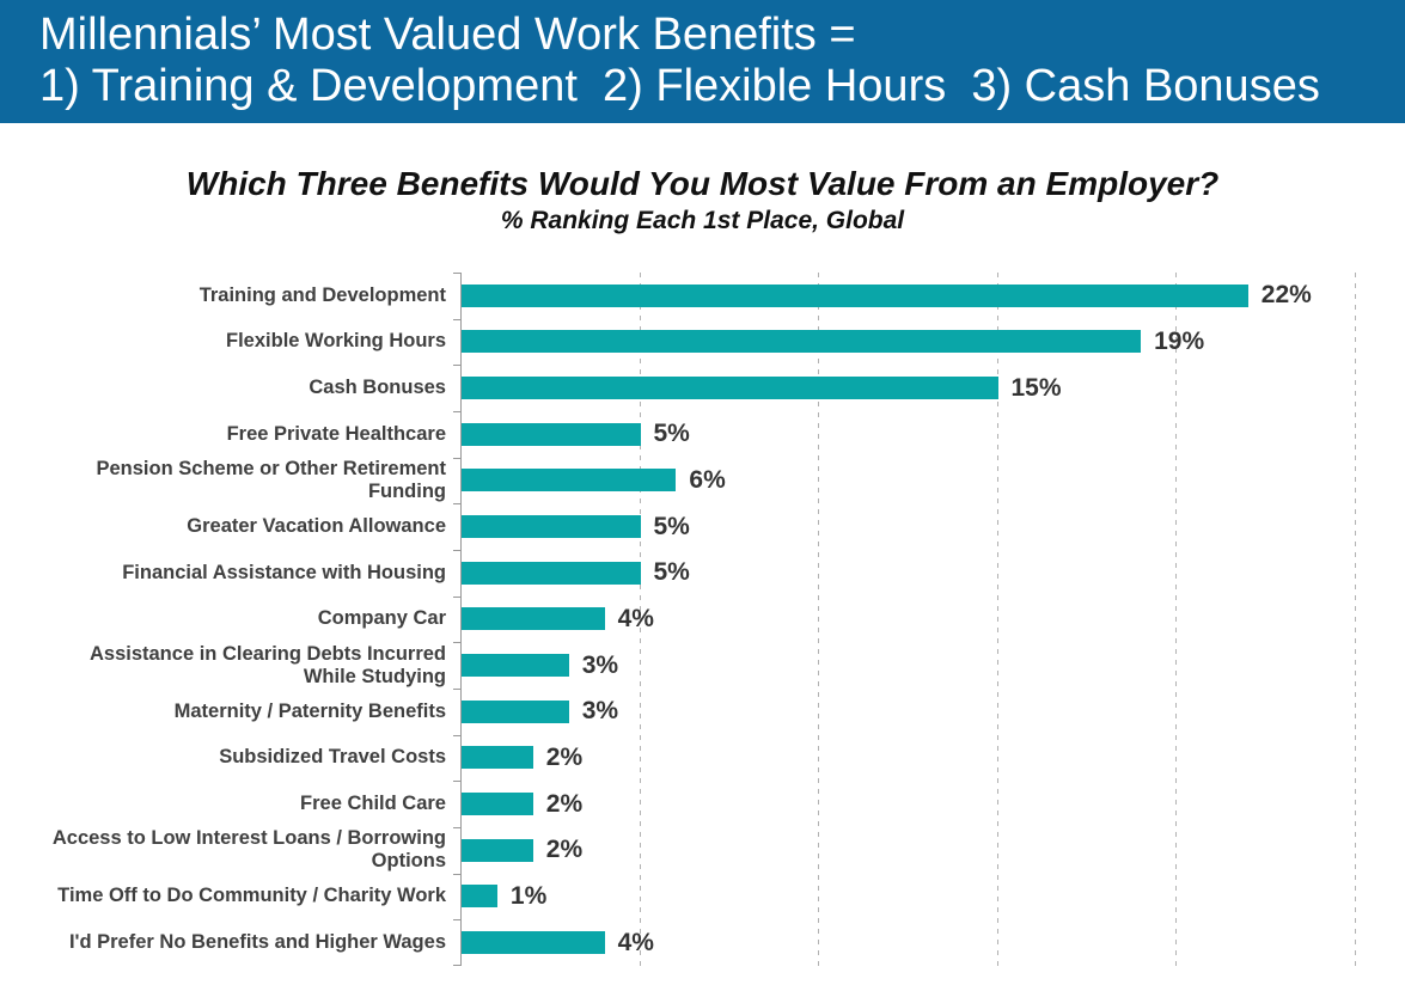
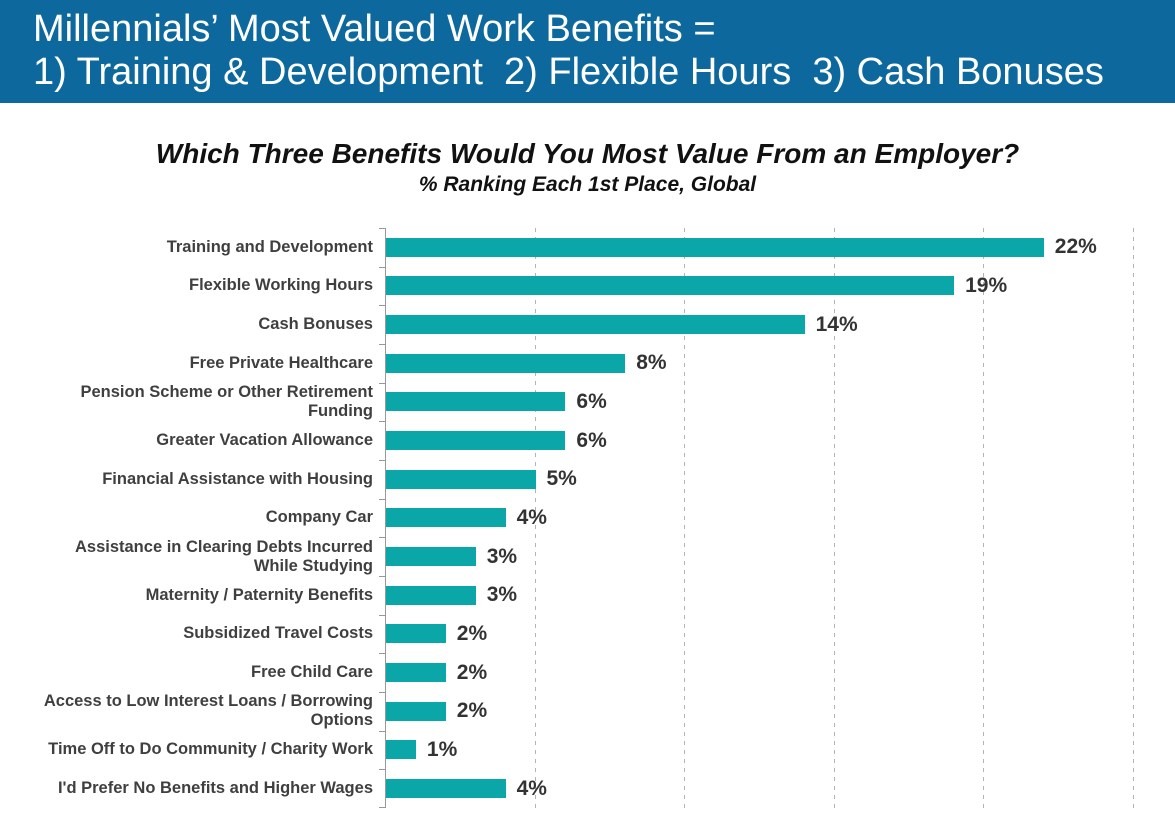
Cash Bonuses: 15% -> 14%
Free Private Healthcare: 5% -> 8%
Greater Vacation Allowance: 5% -> 6%
